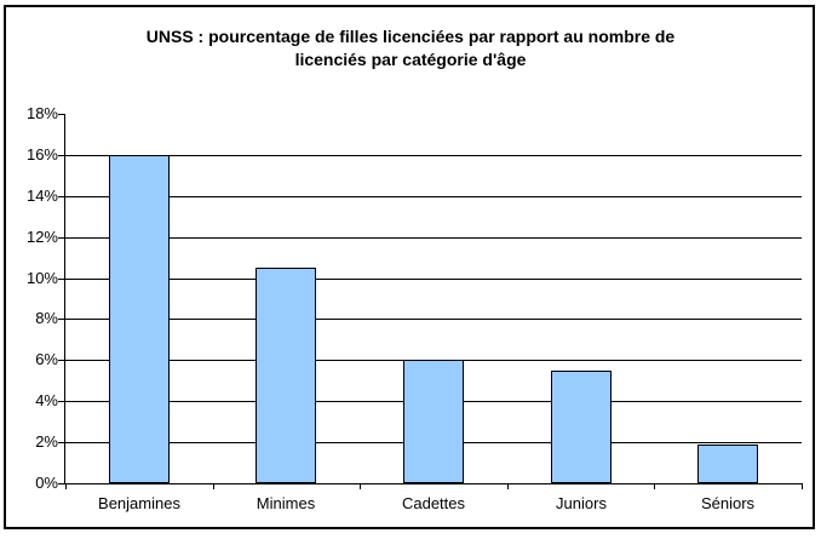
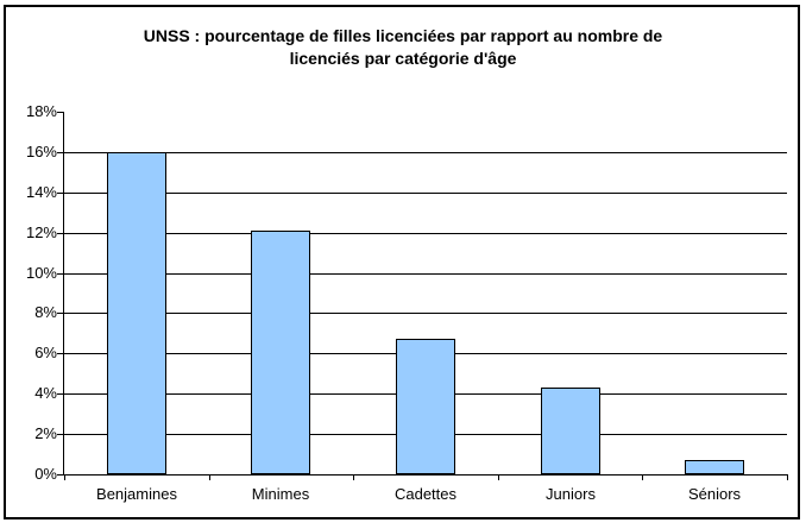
Minimes: 10.5% -> 12.1%
Cadettes: 6.0% -> 6.7%
Juniors: 5.5% -> 4.3%
Séniors: 1.9% -> 0.7%
